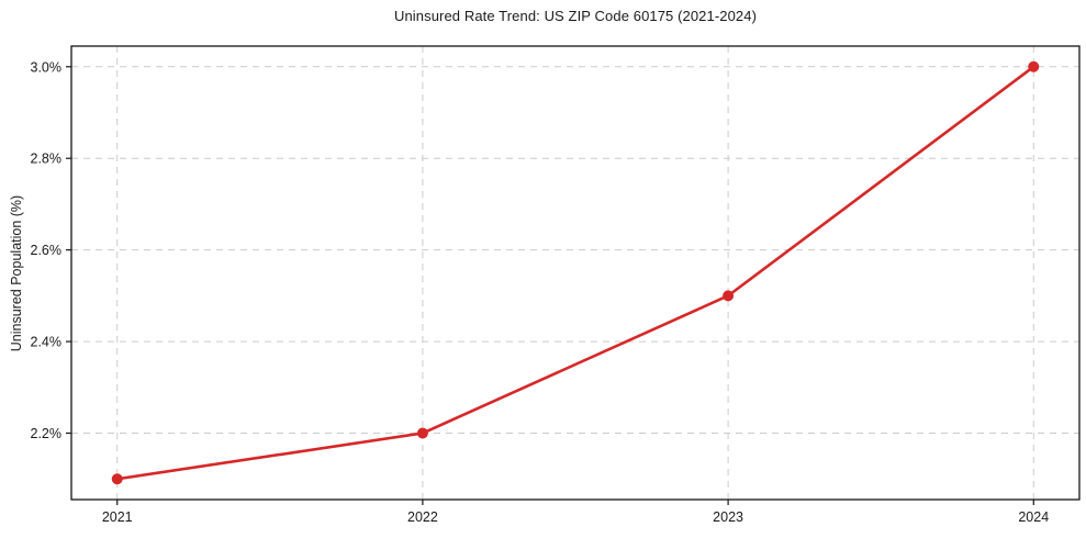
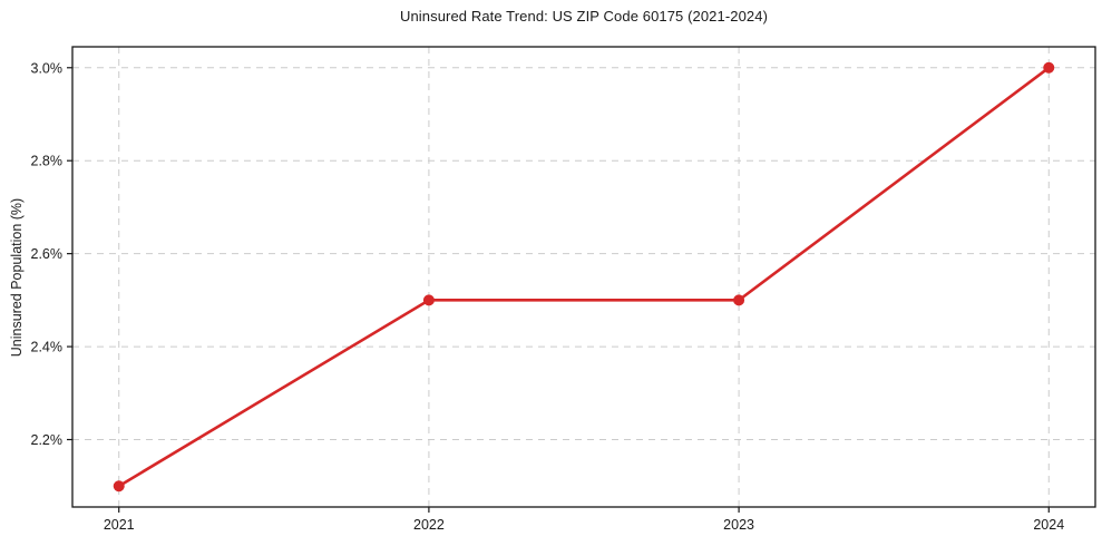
2022: 2.2% -> 2.5%
